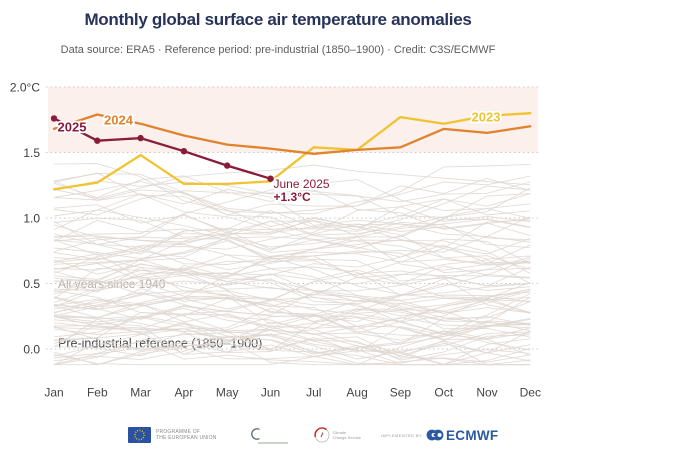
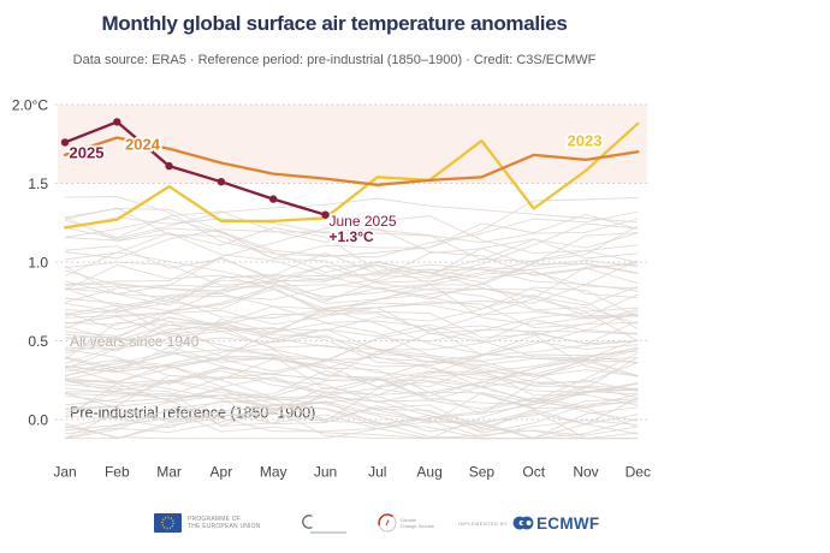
2025/Feb: 1.59 -> 1.89
2023/Oct: 1.72 -> 1.34
2023/Nov: 1.78 -> 1.58
2023/Dec: 1.80 -> 1.88
